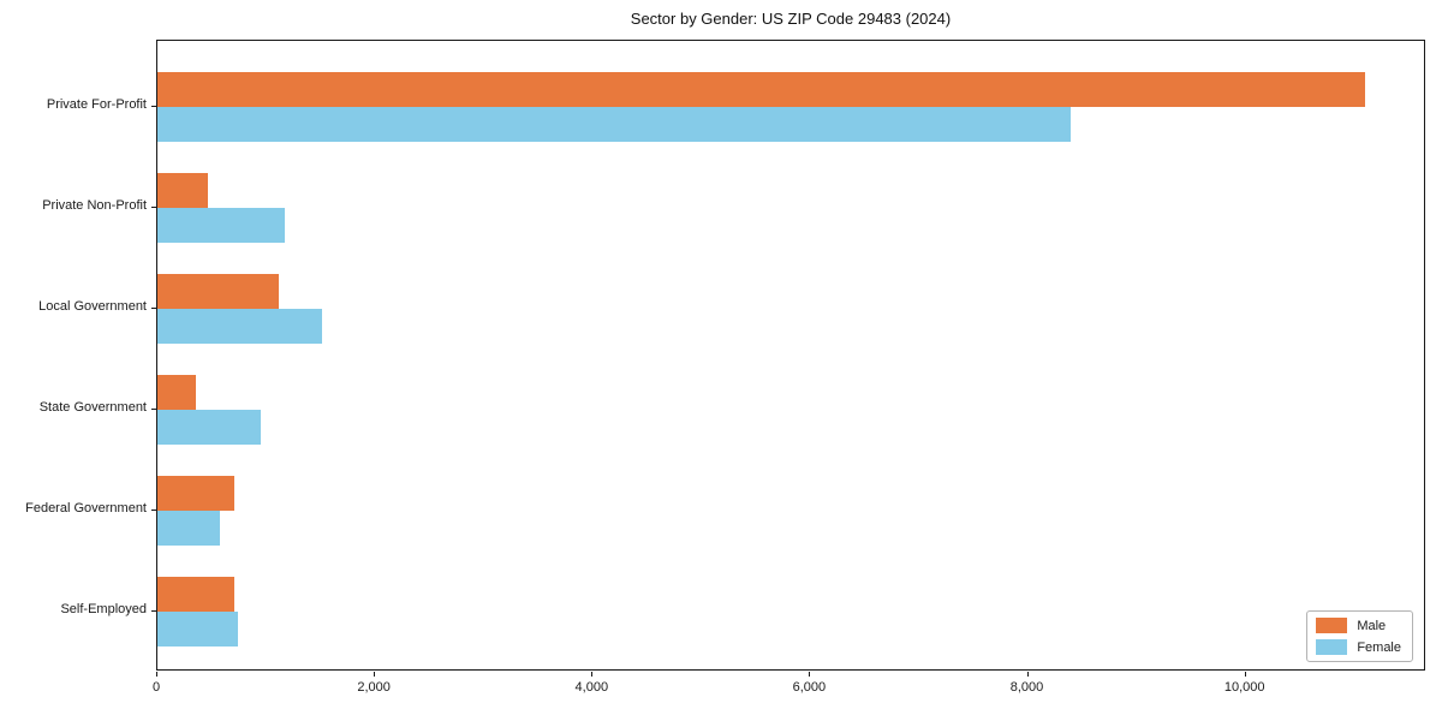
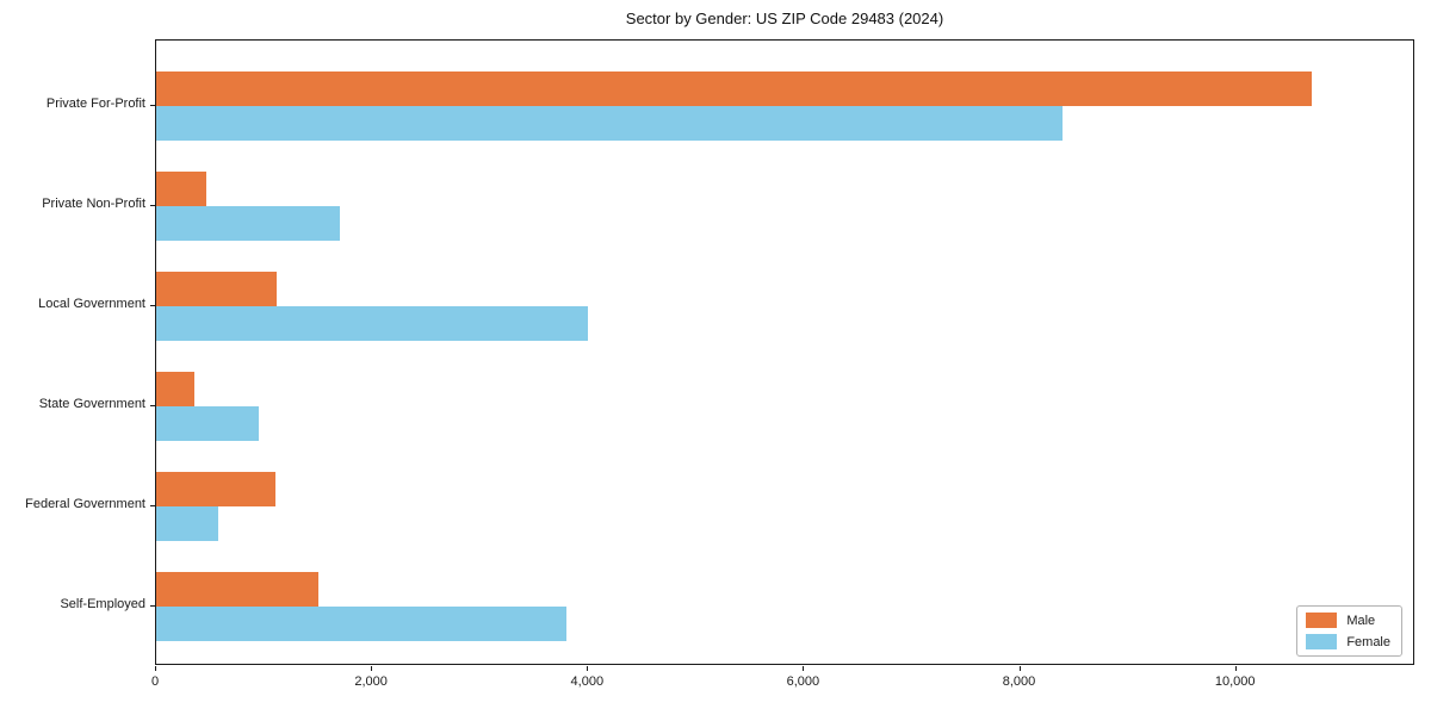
Male/Private For-Profit: 11100 -> 10700
Female/Private Non-Profit: 1200 -> 1700
Female/Local Government: 1500 -> 4000
Male/Federal Government: 700 -> 1100
Male/Self-Employed: 700 -> 1500
Female/Self-Employed: 700 -> 3800
